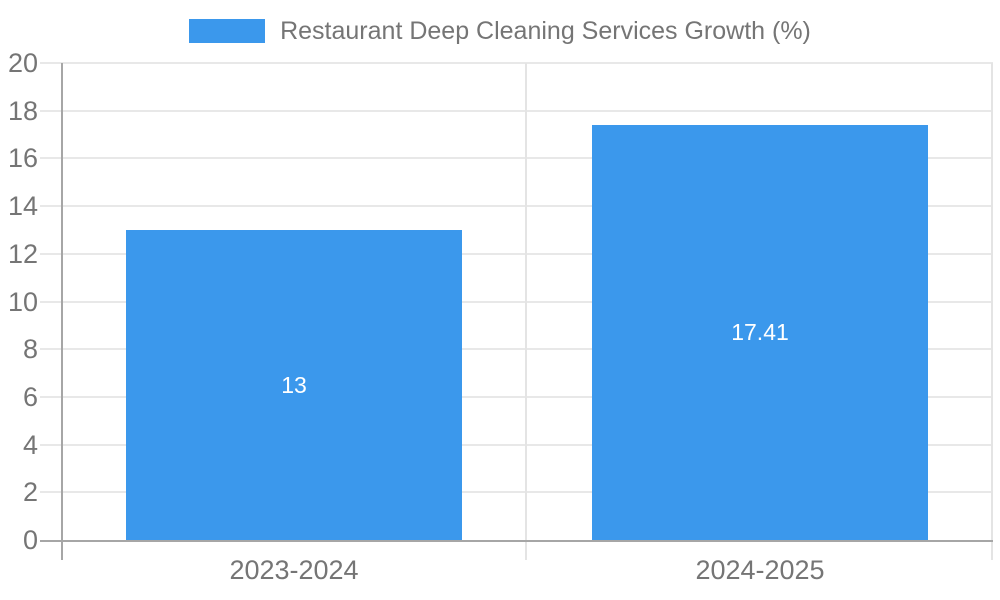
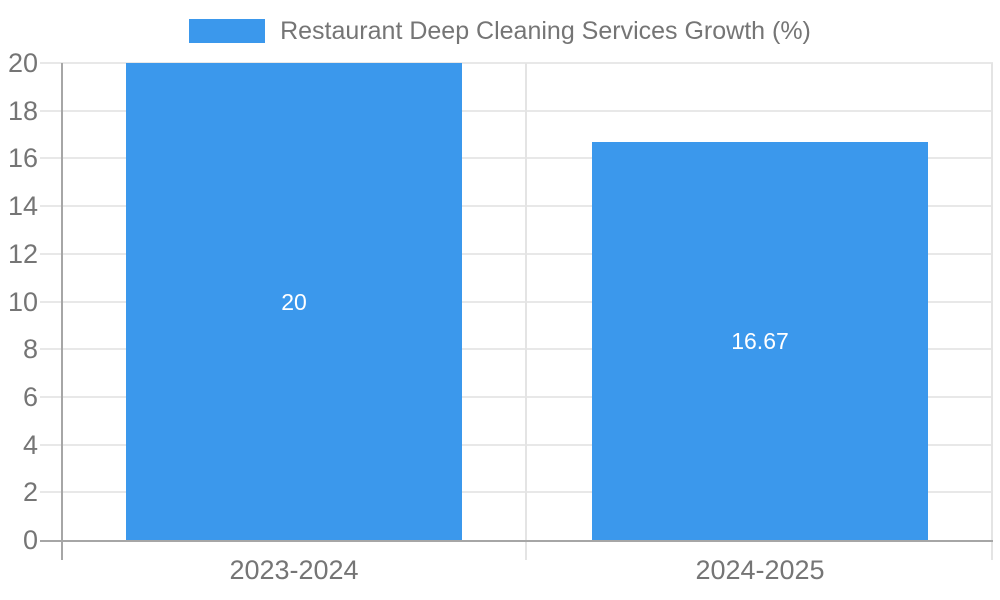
2023-2024: 13 -> 20
2024-2025: 17.41 -> 16.67
